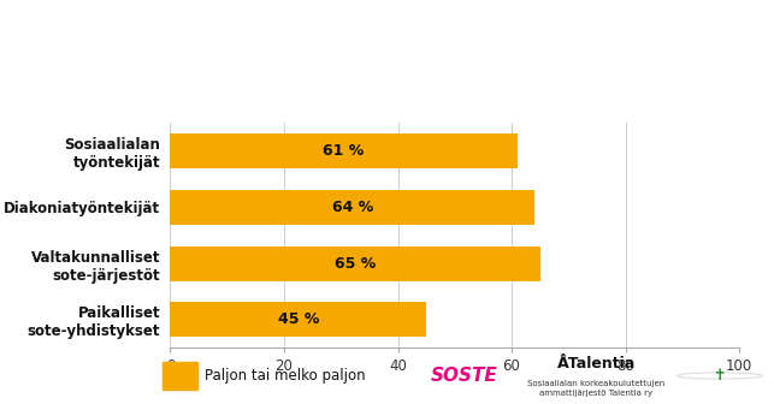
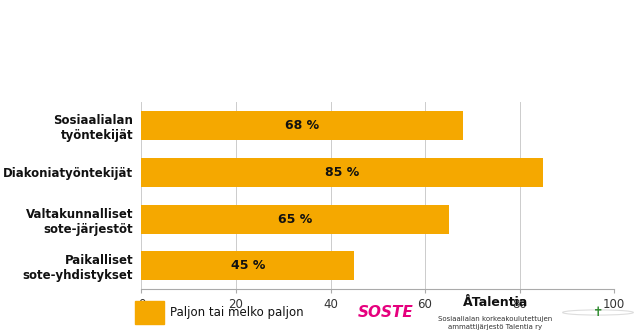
Sosiaalialan työntekijät: 61 -> 68
Diakoniatyöntekijät: 64 -> 85
